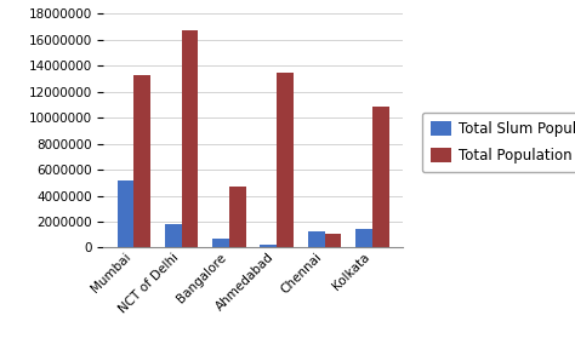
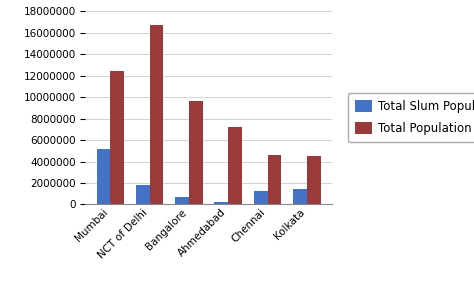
Total Population/Mumbai: 13300000 -> 12400000
Total Population/Bangalore: 4700000 -> 9600000
Total Population/Ahmedabad: 13500000 -> 7200000
Total Population/Chennai: 1100000 -> 4600000
Total Population/Kolkata: 10900000 -> 4500000
